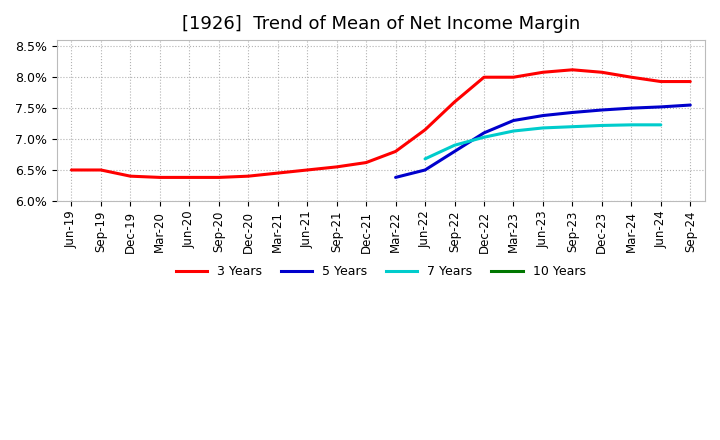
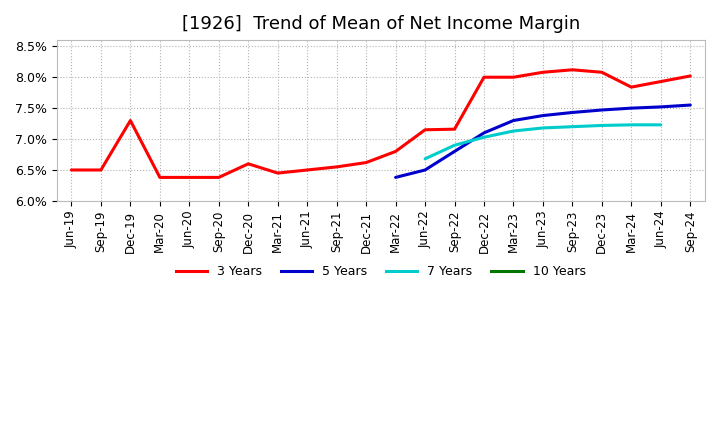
3 Years/Dec-19: 6.40% -> 7.30%
3 Years/Dec-20: 6.40% -> 6.60%
3 Years/Sep-22: 7.60% -> 7.16%
3 Years/Mar-24: 8.00% -> 7.84%
3 Years/Sep-24: 7.93% -> 8.02%
